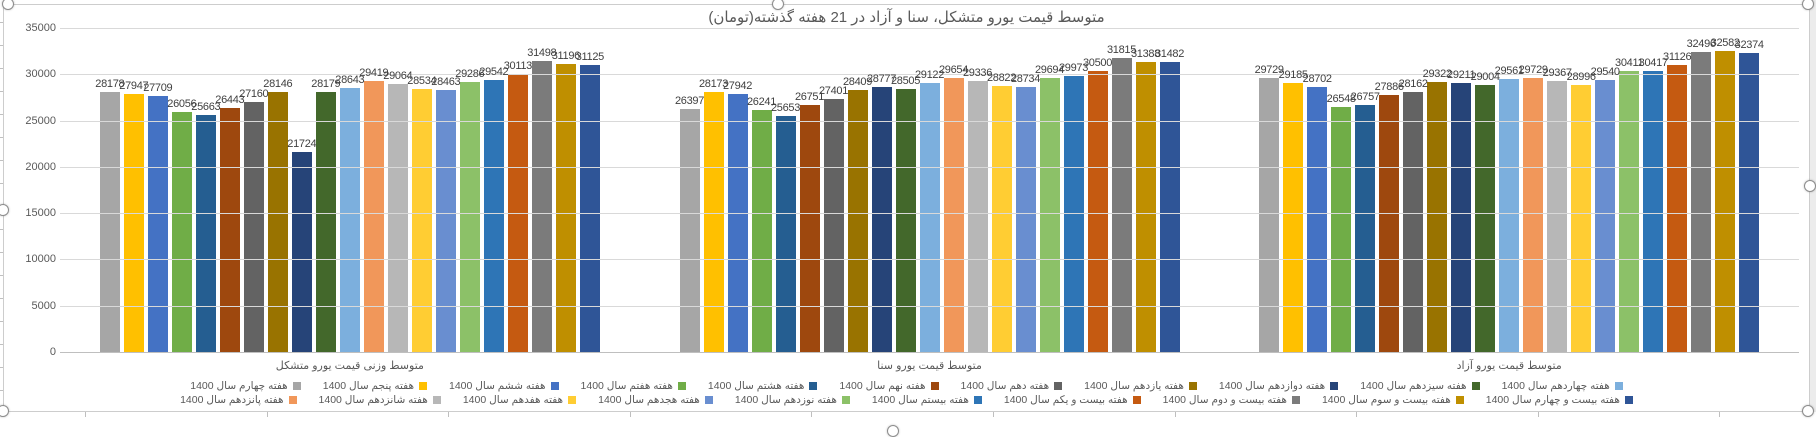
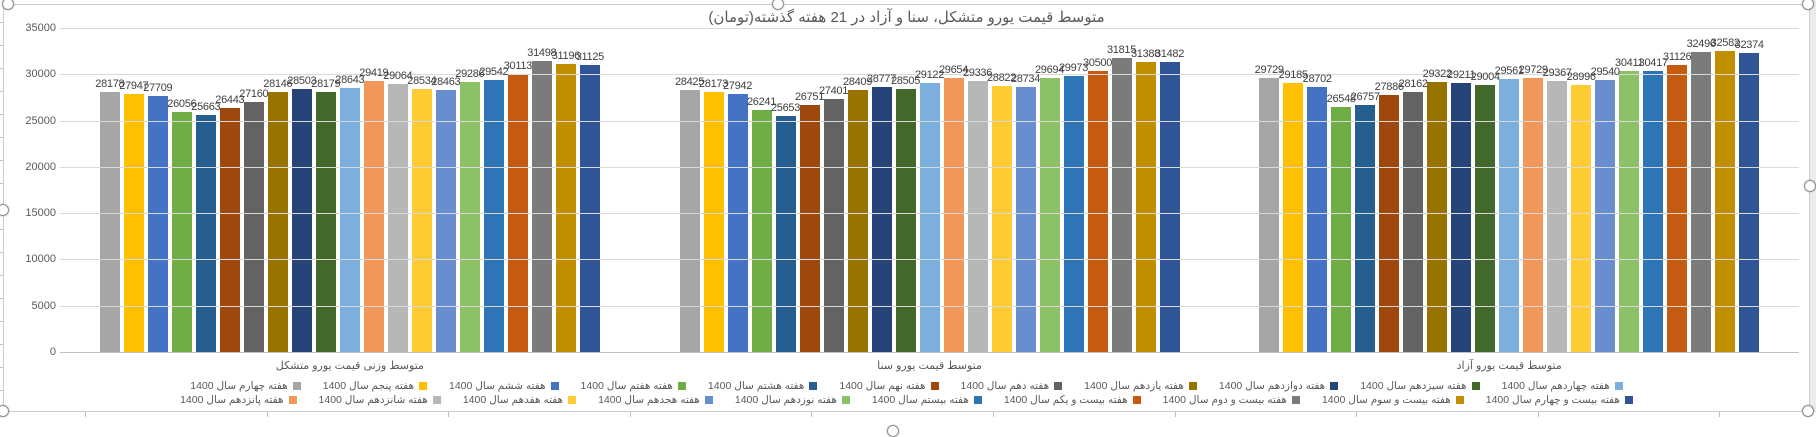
هفته دوازدهم سال 1400/متوسط وزنی قیمت یورو متشکل: 21724 -> 28503
هفته چهارم سال 1400/متوسط قیمت یورو سنا: 26397 -> 28425
